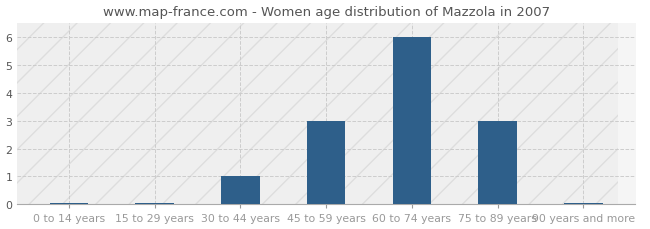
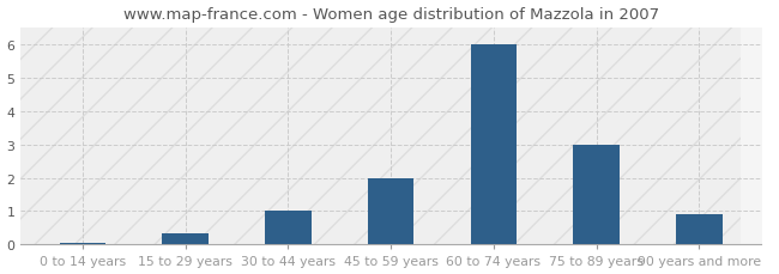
15 to 29 years: 0.04 -> 0.35
45 to 59 years: 3.00 -> 2.00
90 years and more: 0.04 -> 0.90
